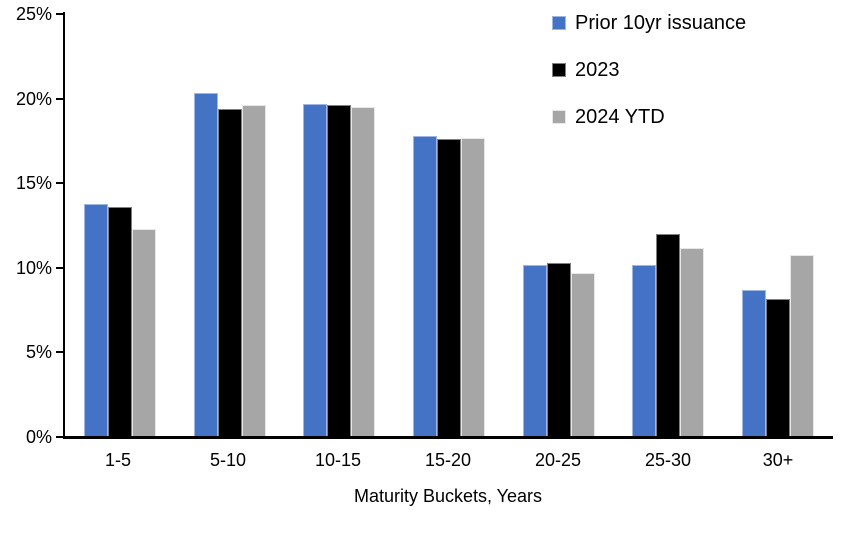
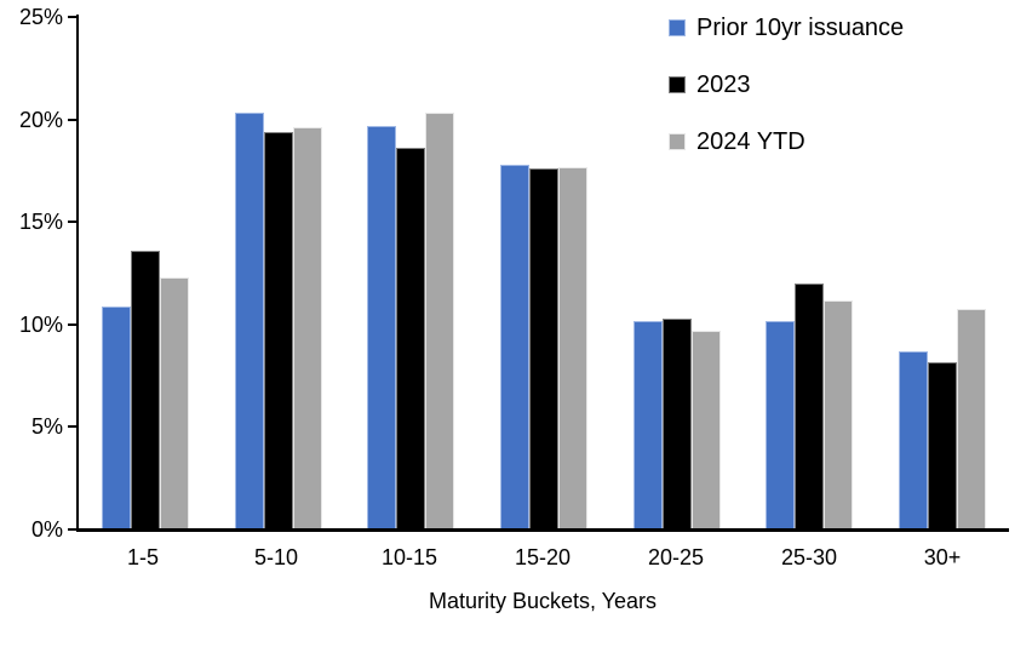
Prior 10yr issuance/1-5: 13.7% -> 10.8%
2023/10-15: 19.5% -> 18.5%
2024 YTD/10-15: 19.4% -> 20.2%
